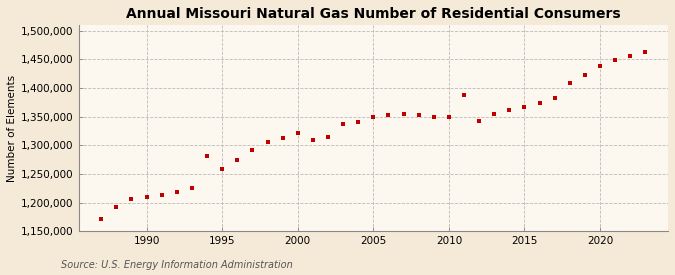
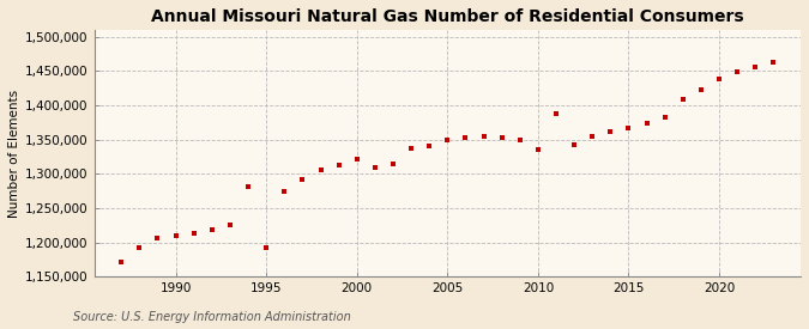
1995: 1,258,000 -> 1,192,000
2010: 1,349,000 -> 1,336,000
